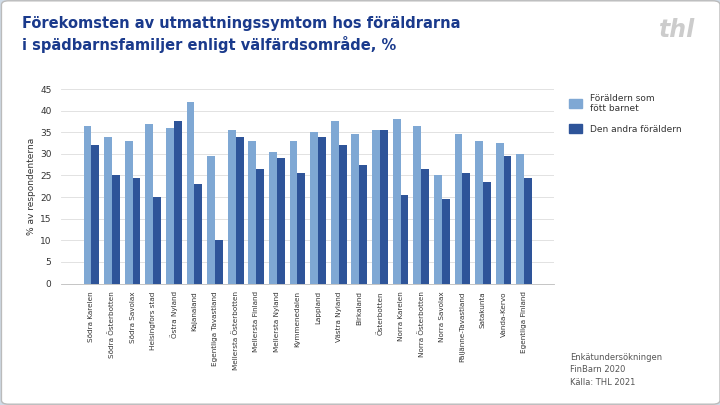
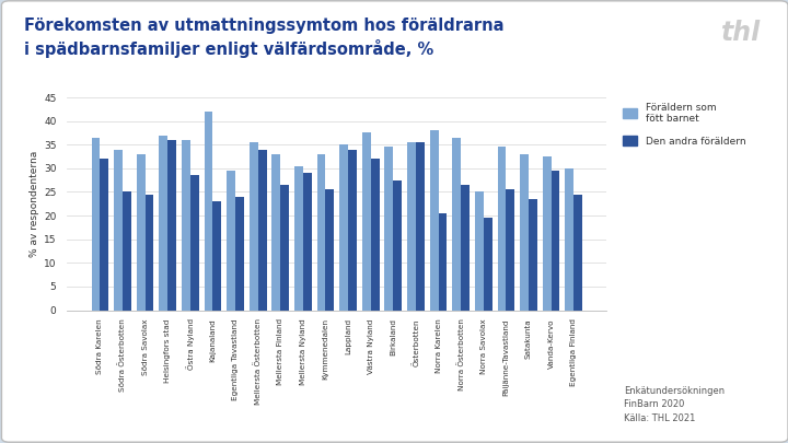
Den andra föräldern/Helsingfors stad: 20.0 -> 36.0
Den andra föräldern/Östra Nyland: 37.5 -> 28.5
Den andra föräldern/Egentliga Tavastland: 10.0 -> 24.0
